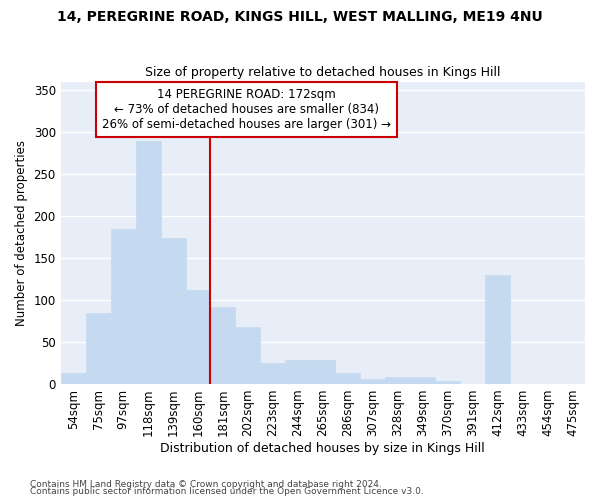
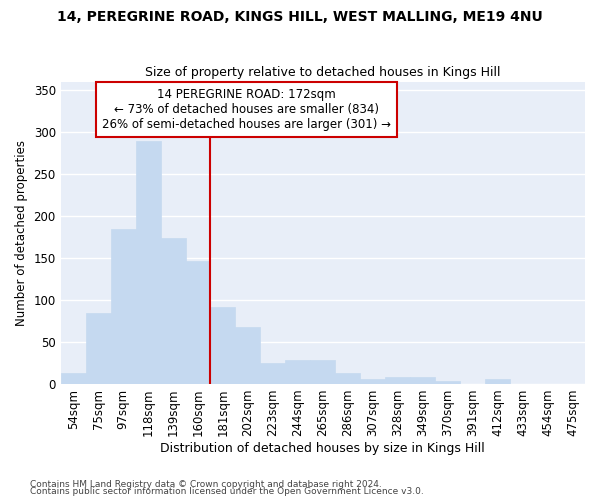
160sqm: 112 -> 147
412sqm: 130 -> 6
